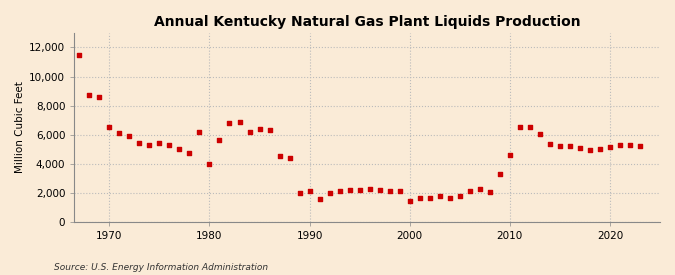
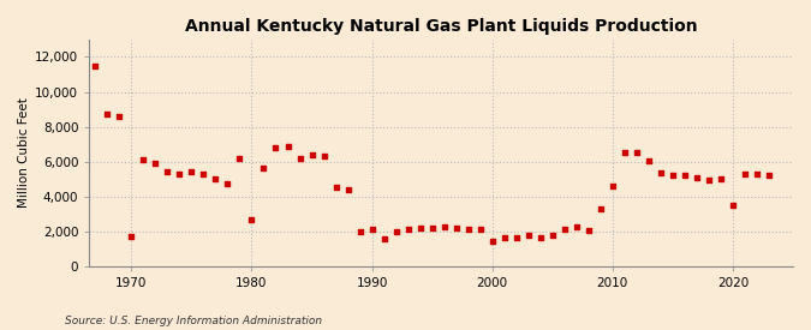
1970: 6,500 -> 1,700
1980: 4,000 -> 2,700
2020: 5,200 -> 3,500
